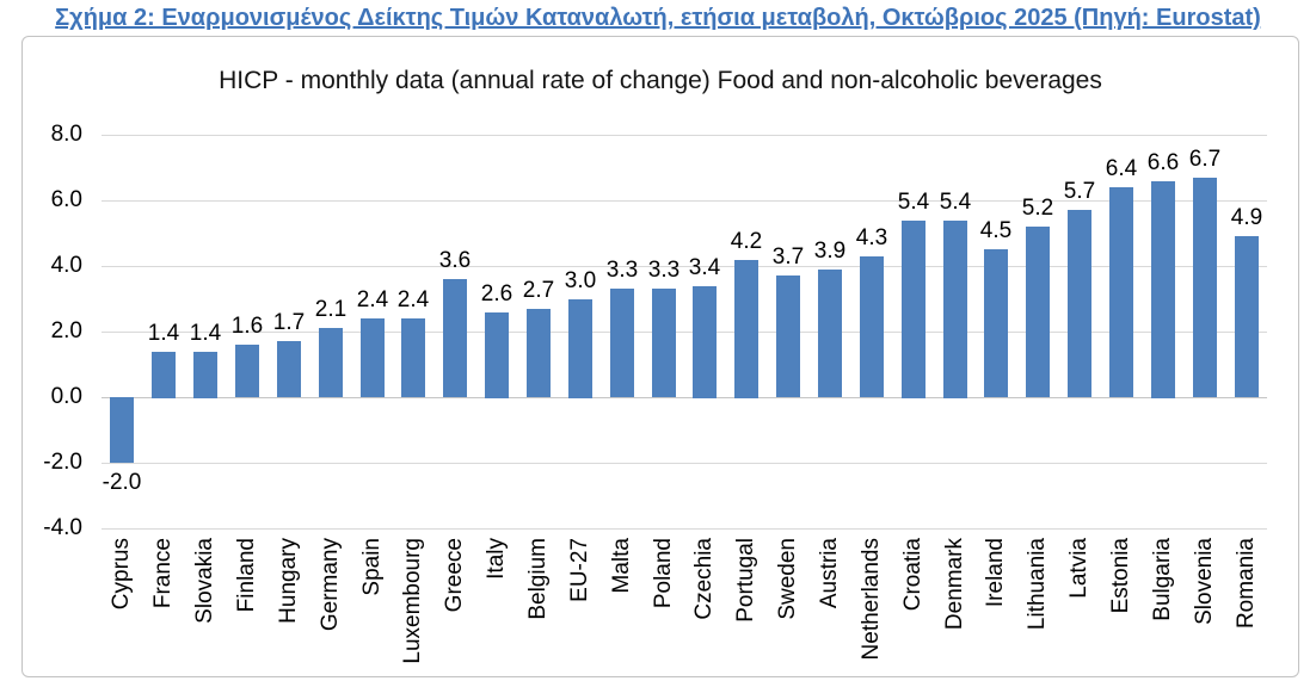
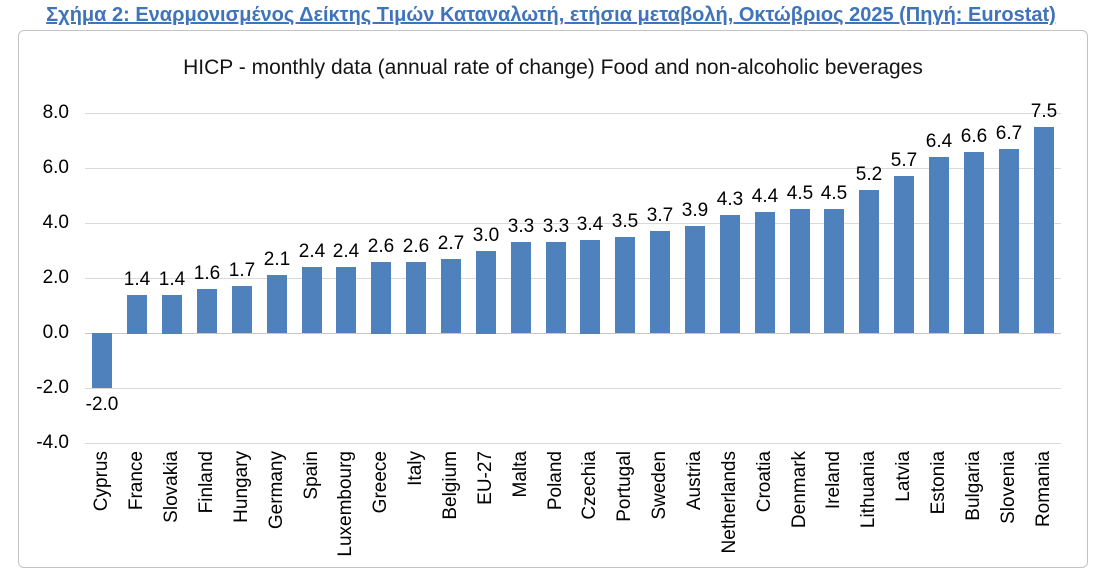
Greece: 3.6 -> 2.6
Portugal: 4.2 -> 3.5
Croatia: 5.4 -> 4.4
Denmark: 5.4 -> 4.5
Romania: 4.9 -> 7.5
